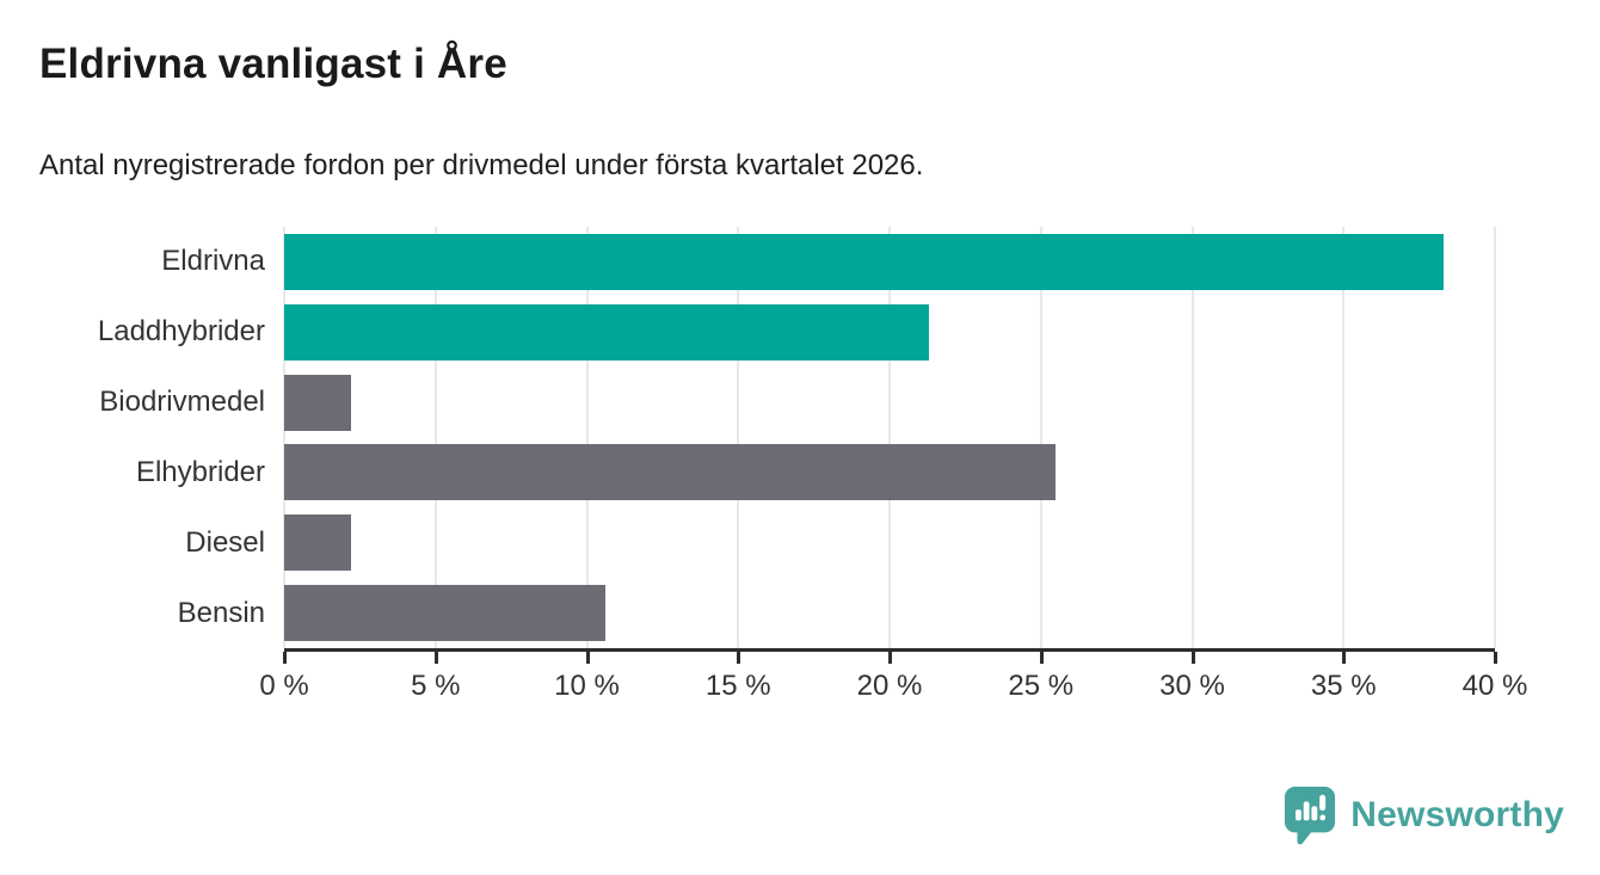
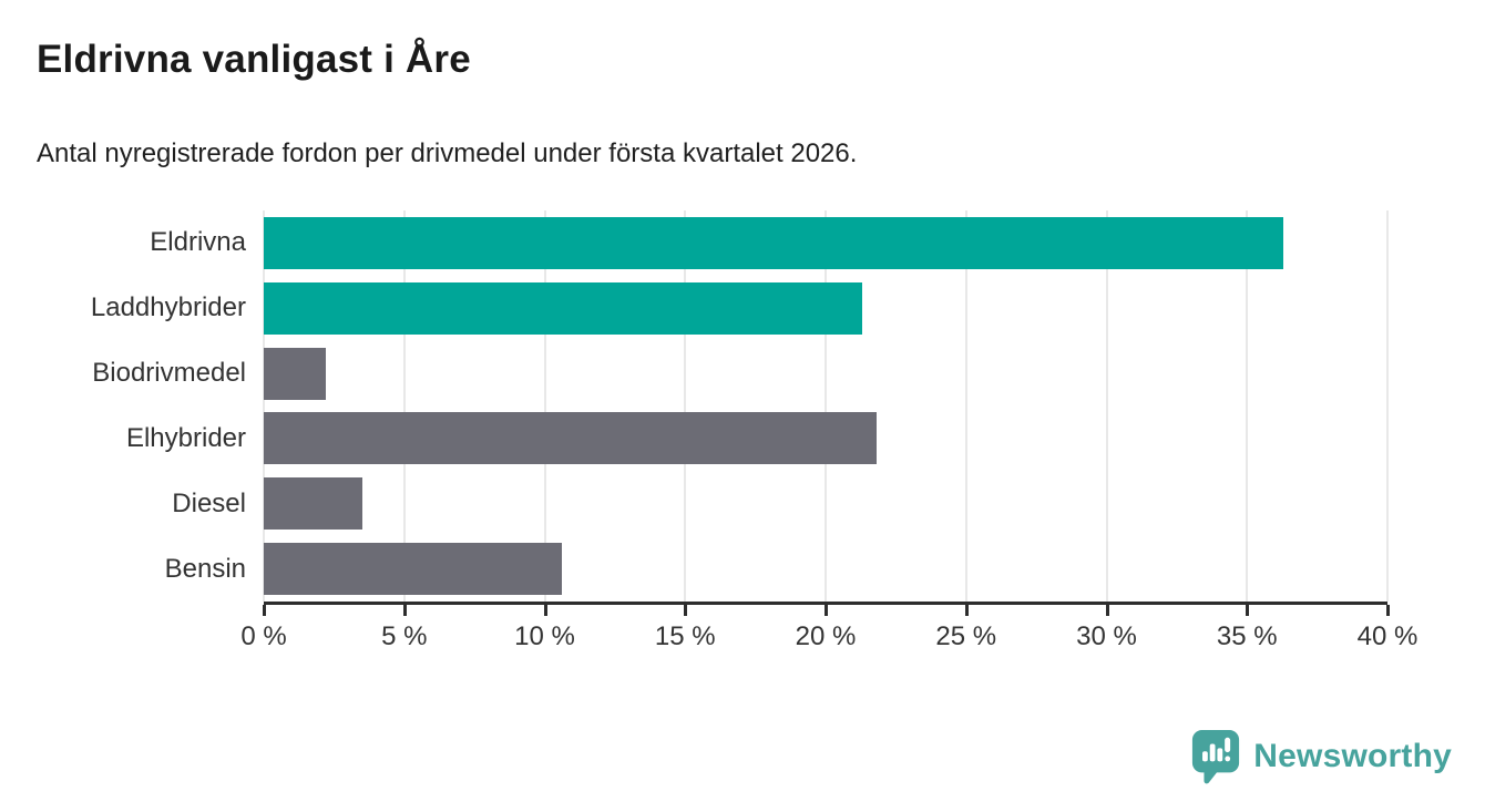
Eldrivna: 38.3% -> 36.3%
Elhybrider: 25.5% -> 21.8%
Diesel: 2.2% -> 3.5%
